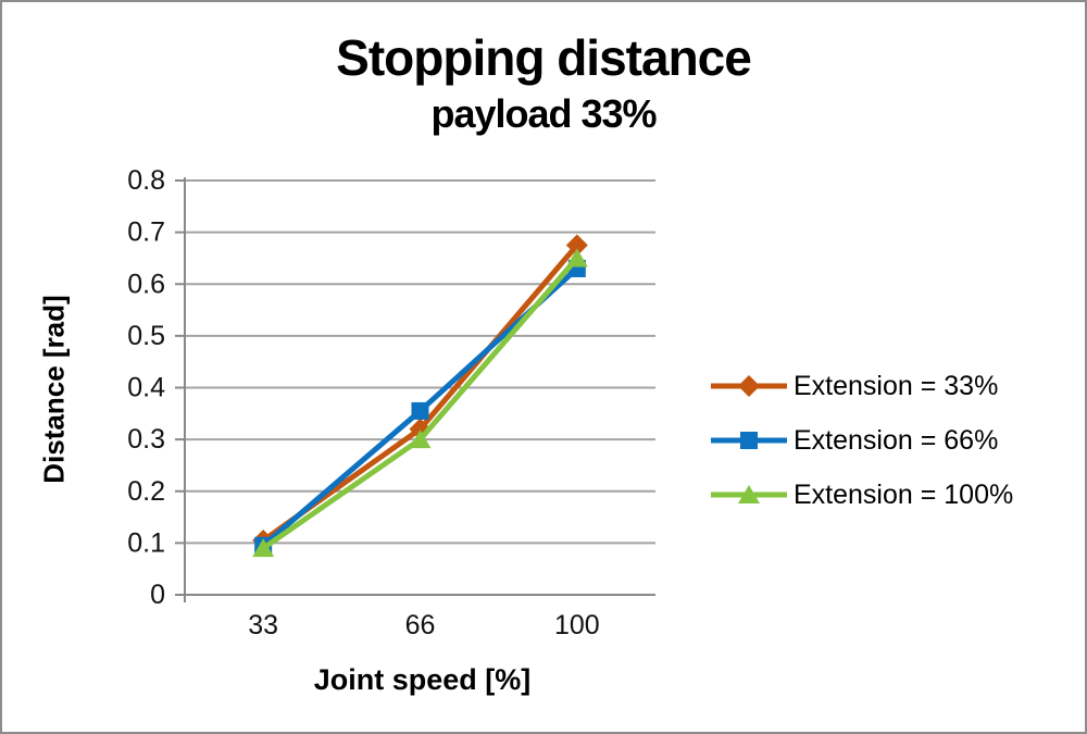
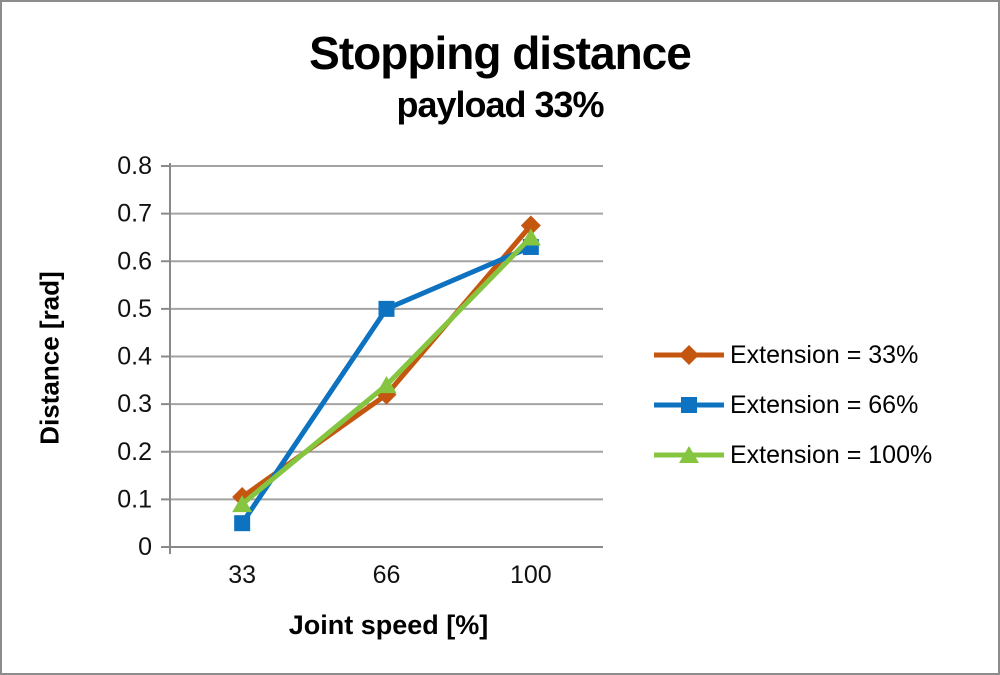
Extension = 66%/33: 0.10 -> 0.05
Extension = 66%/66: 0.35 -> 0.50
Extension = 100%/66: 0.30 -> 0.34
